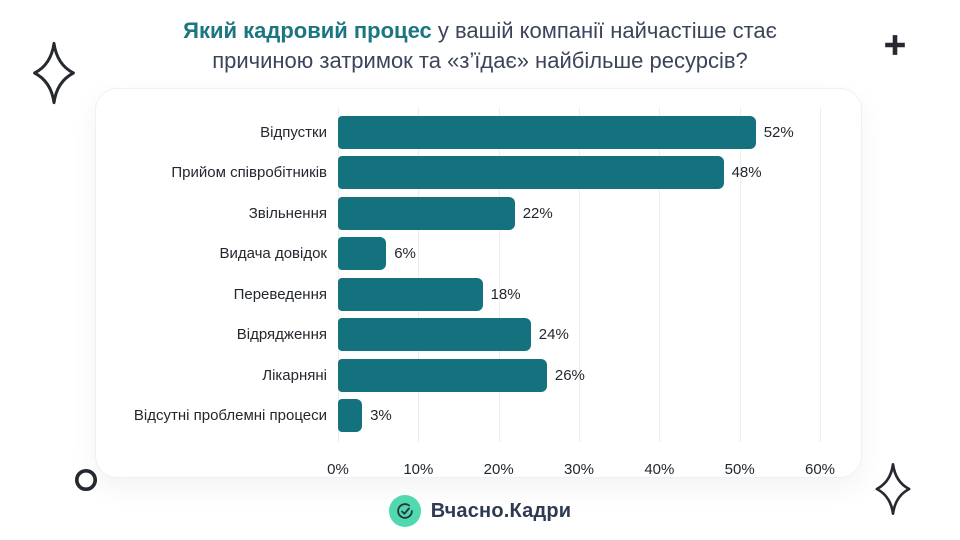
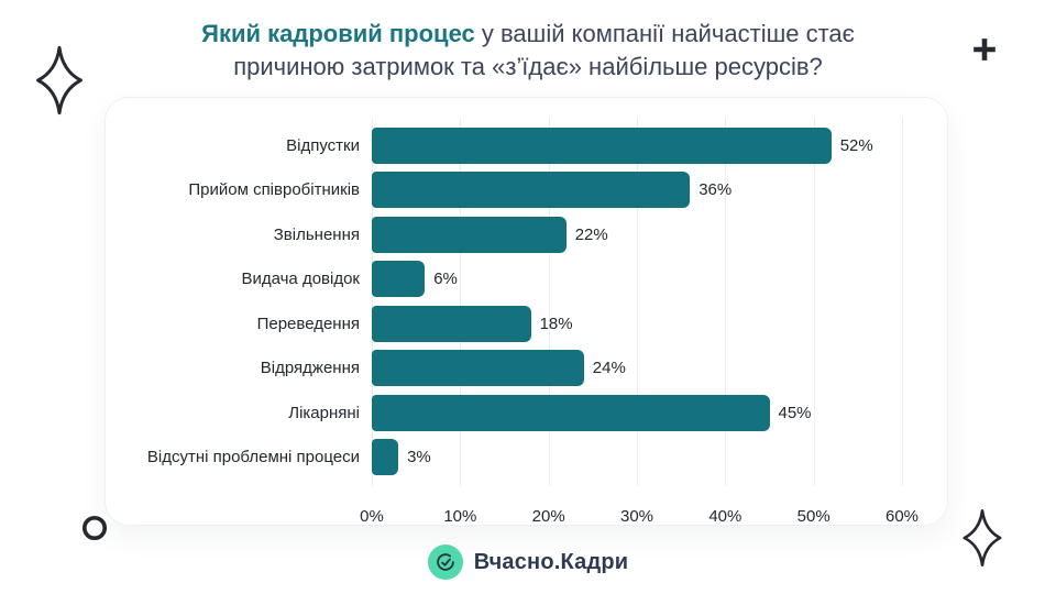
Прийом співробітників: 48% -> 36%
Лікарняні: 26% -> 45%
